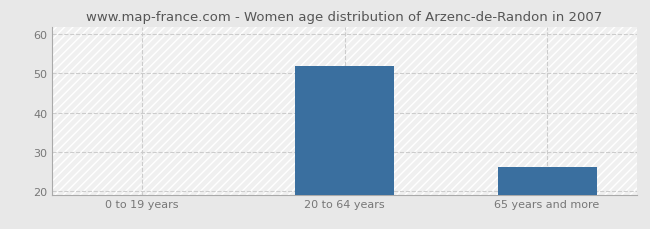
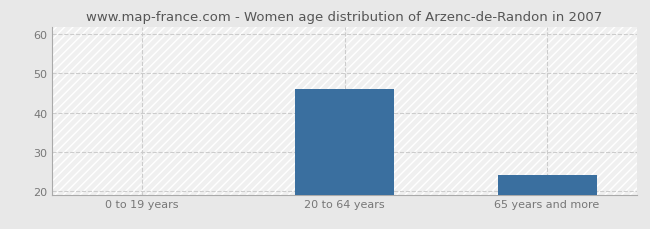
20 to 64 years: 52 -> 46
65 years and more: 26 -> 24
